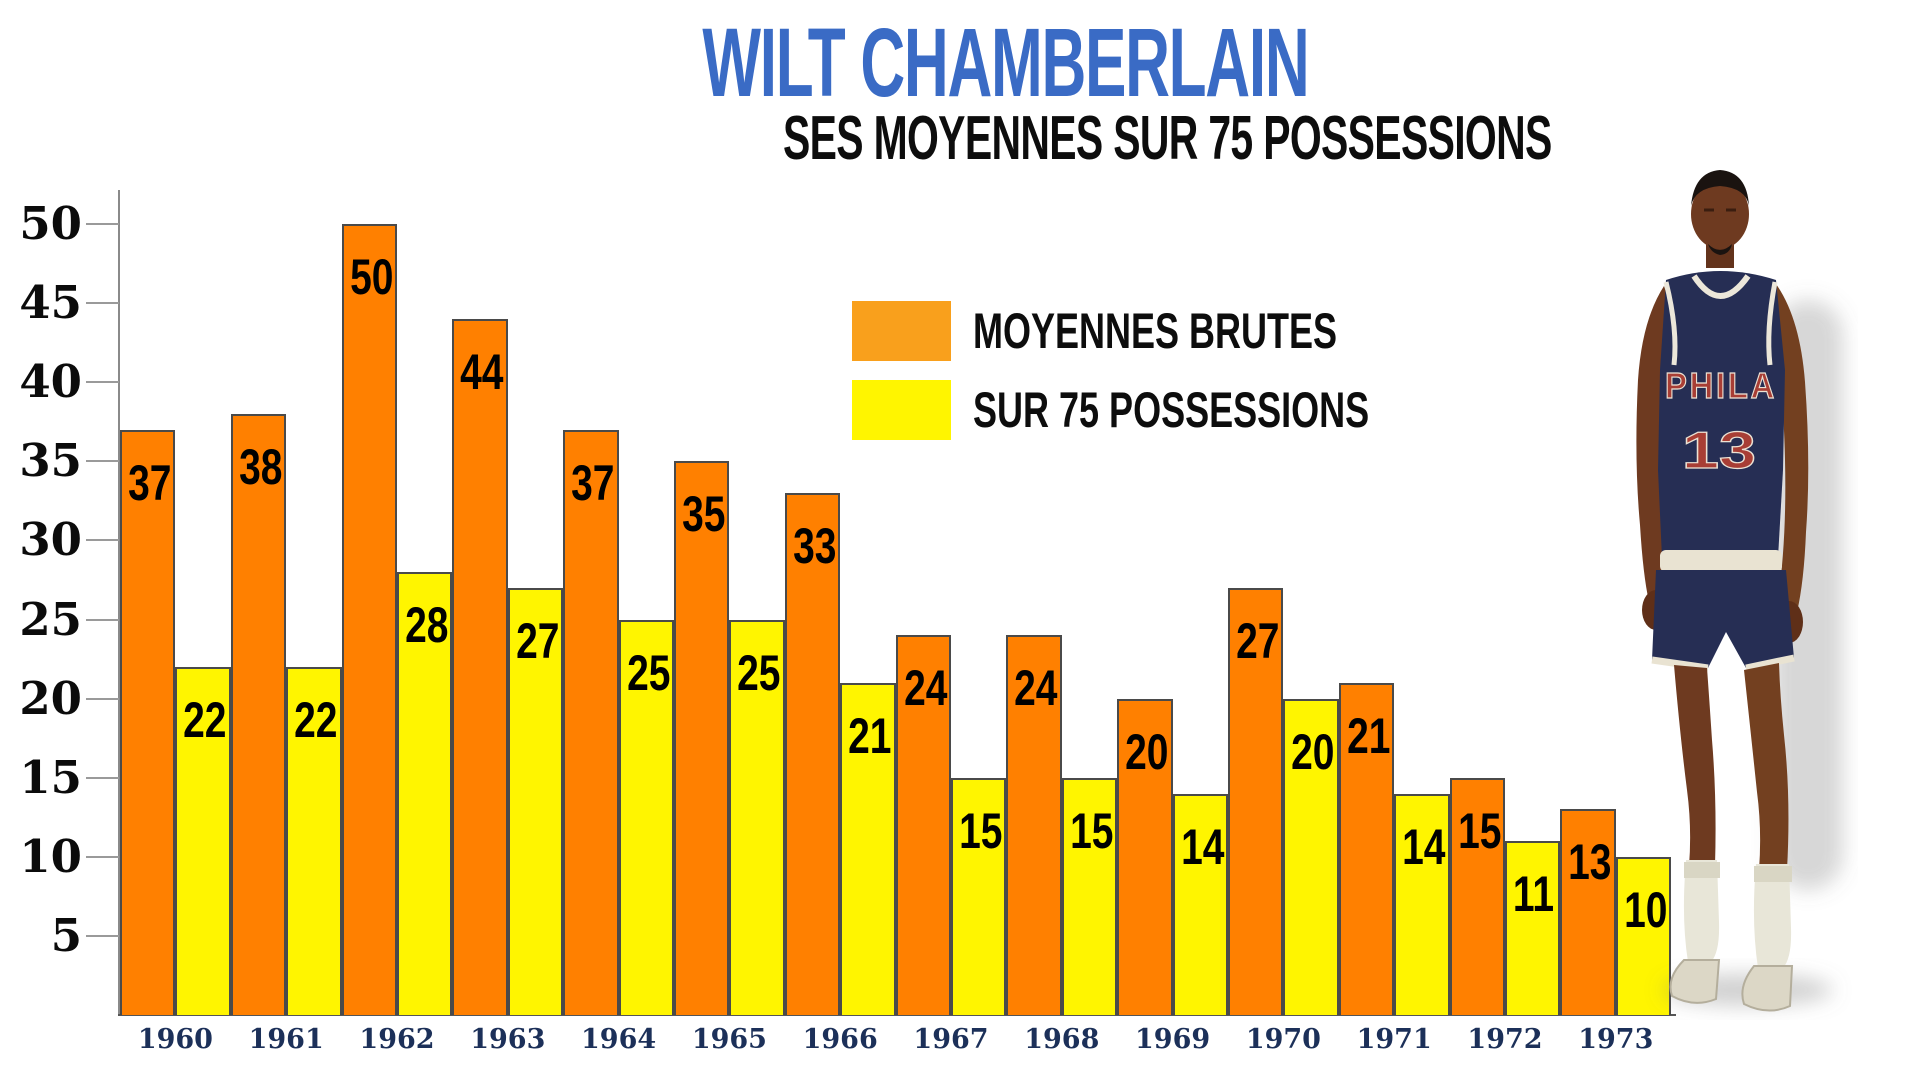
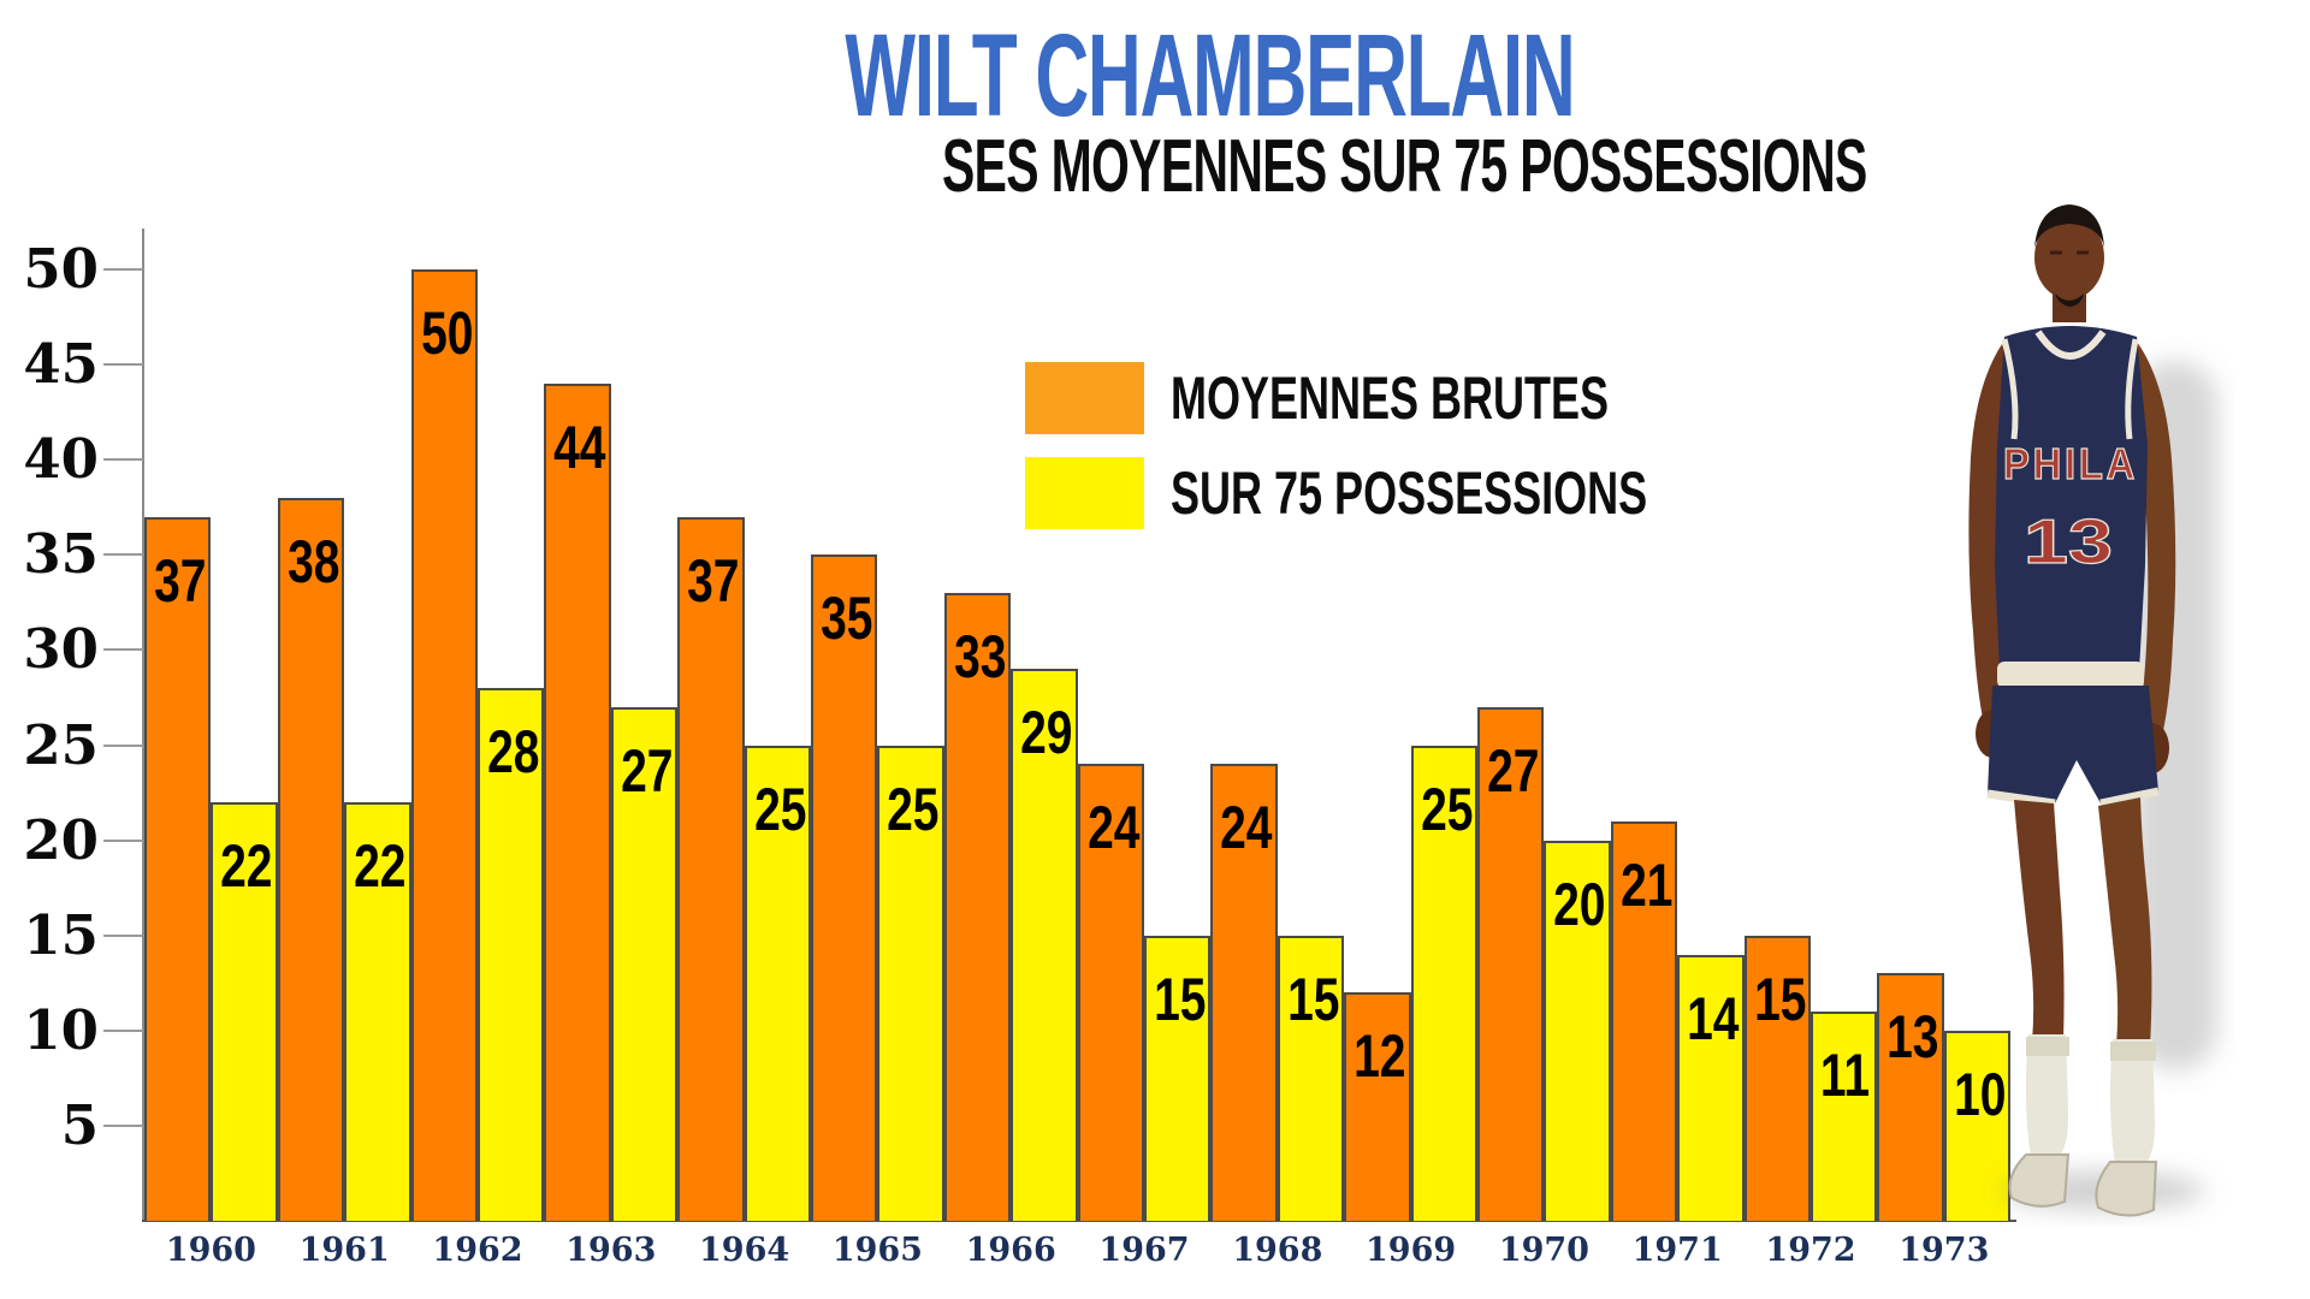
SUR 75 POSSESSIONS/1966: 21 -> 29
MOYENNES BRUTES/1969: 20 -> 12
SUR 75 POSSESSIONS/1969: 14 -> 25
